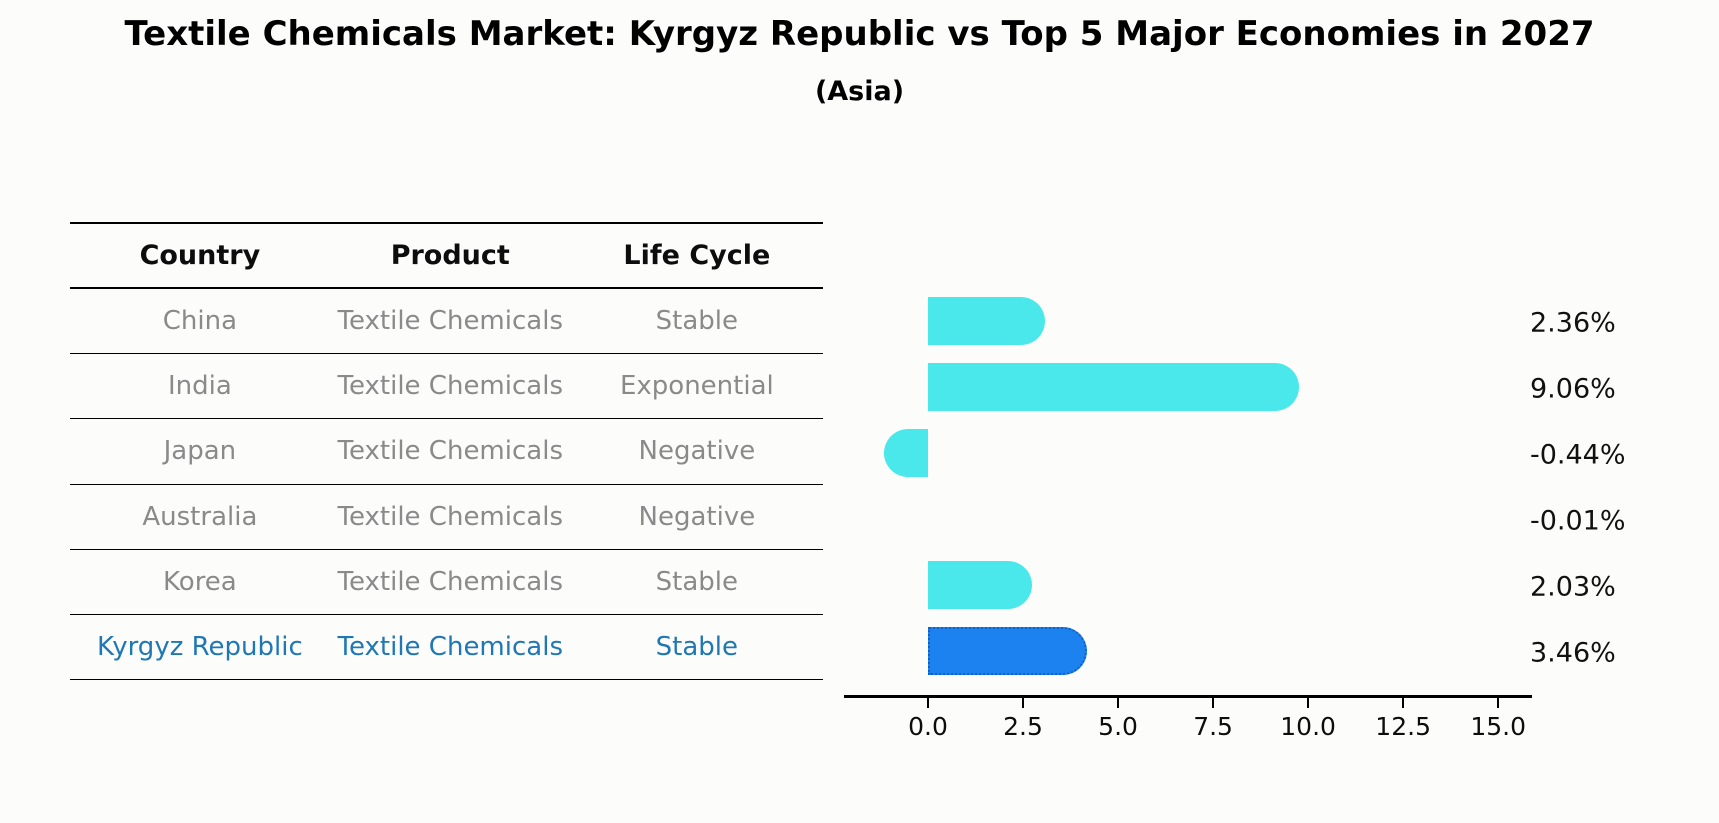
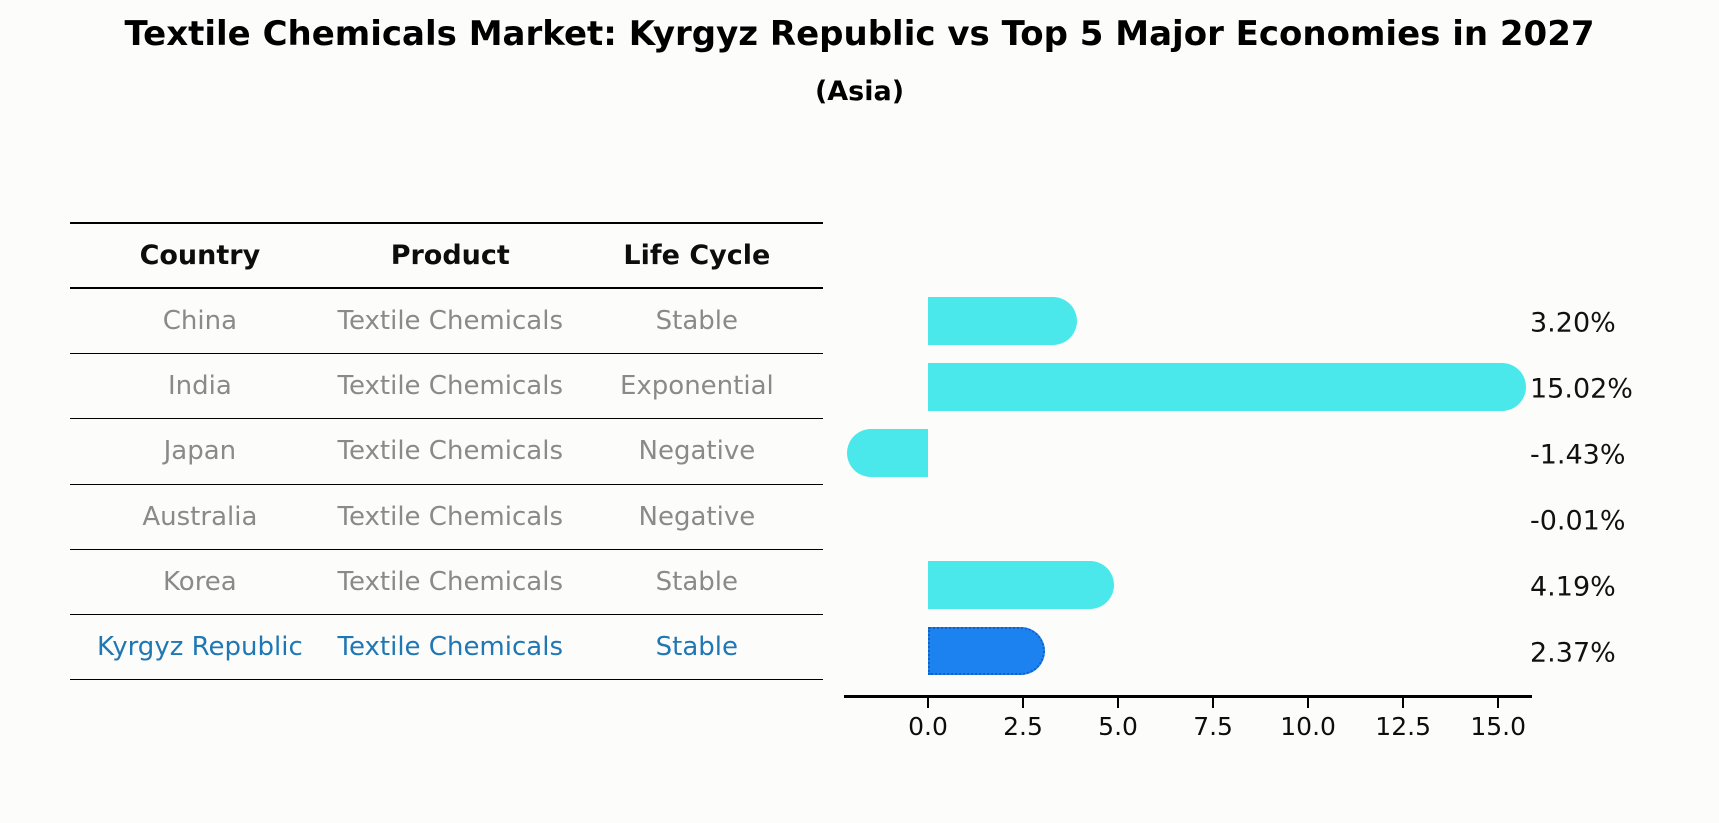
China: 2.36% -> 3.20%
India: 9.06% -> 15.02%
Japan: -0.44% -> -1.43%
Korea: 2.03% -> 4.19%
Kyrgyz Republic: 3.46% -> 2.37%
